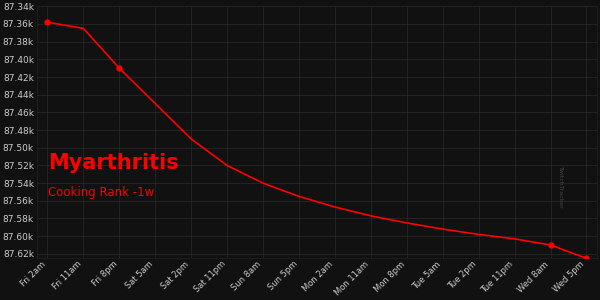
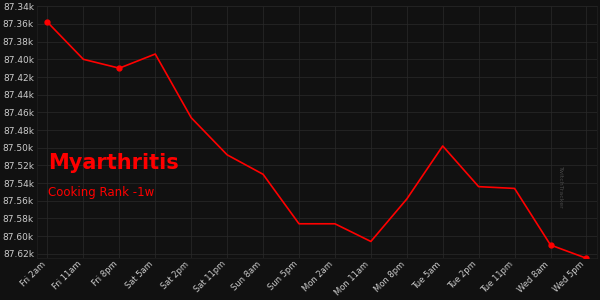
Fri 11am: 87.365k -> 87.400k
Sat 5am: 87.450k -> 87.394k
Sat 2pm: 87.490k -> 87.466k
Sat 11pm: 87.520k -> 87.508k
Sun 8am: 87.540k -> 87.530k
Sun 5pm: 87.555k -> 87.586k
Mon 2am: 87.567k -> 87.586k
Mon 11am: 87.577k -> 87.606k
Mon 8pm: 87.585k -> 87.558k
Tue 5am: 87.592k -> 87.498k
Tue 2pm: 87.598k -> 87.544k
Tue 11pm: 87.603k -> 87.546k
